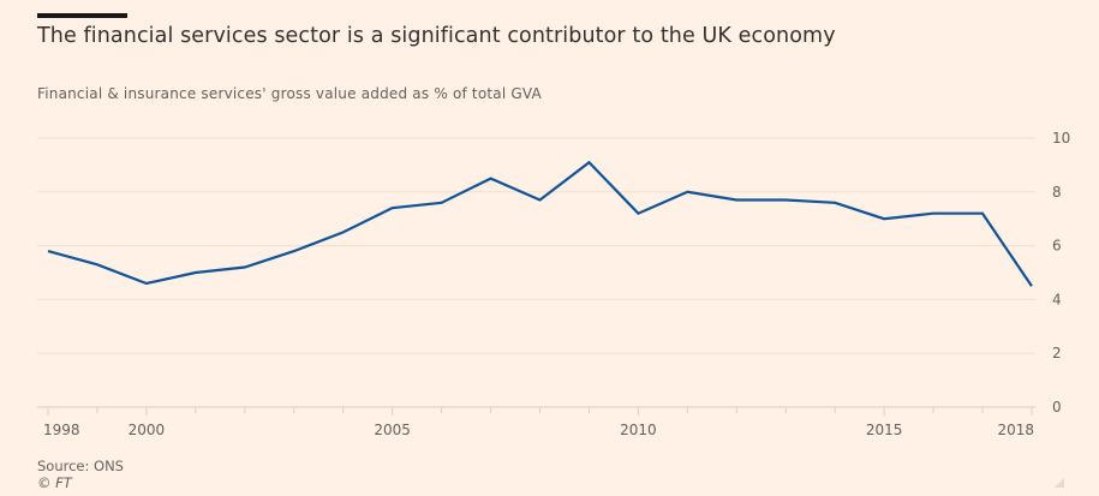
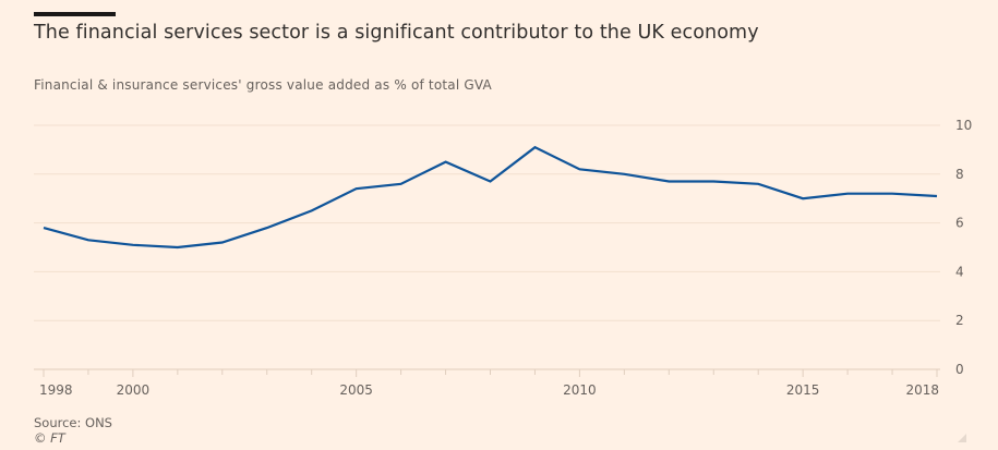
2000: 4.6 -> 5.1
2010: 7.2 -> 8.2
2018: 4.5 -> 7.1
